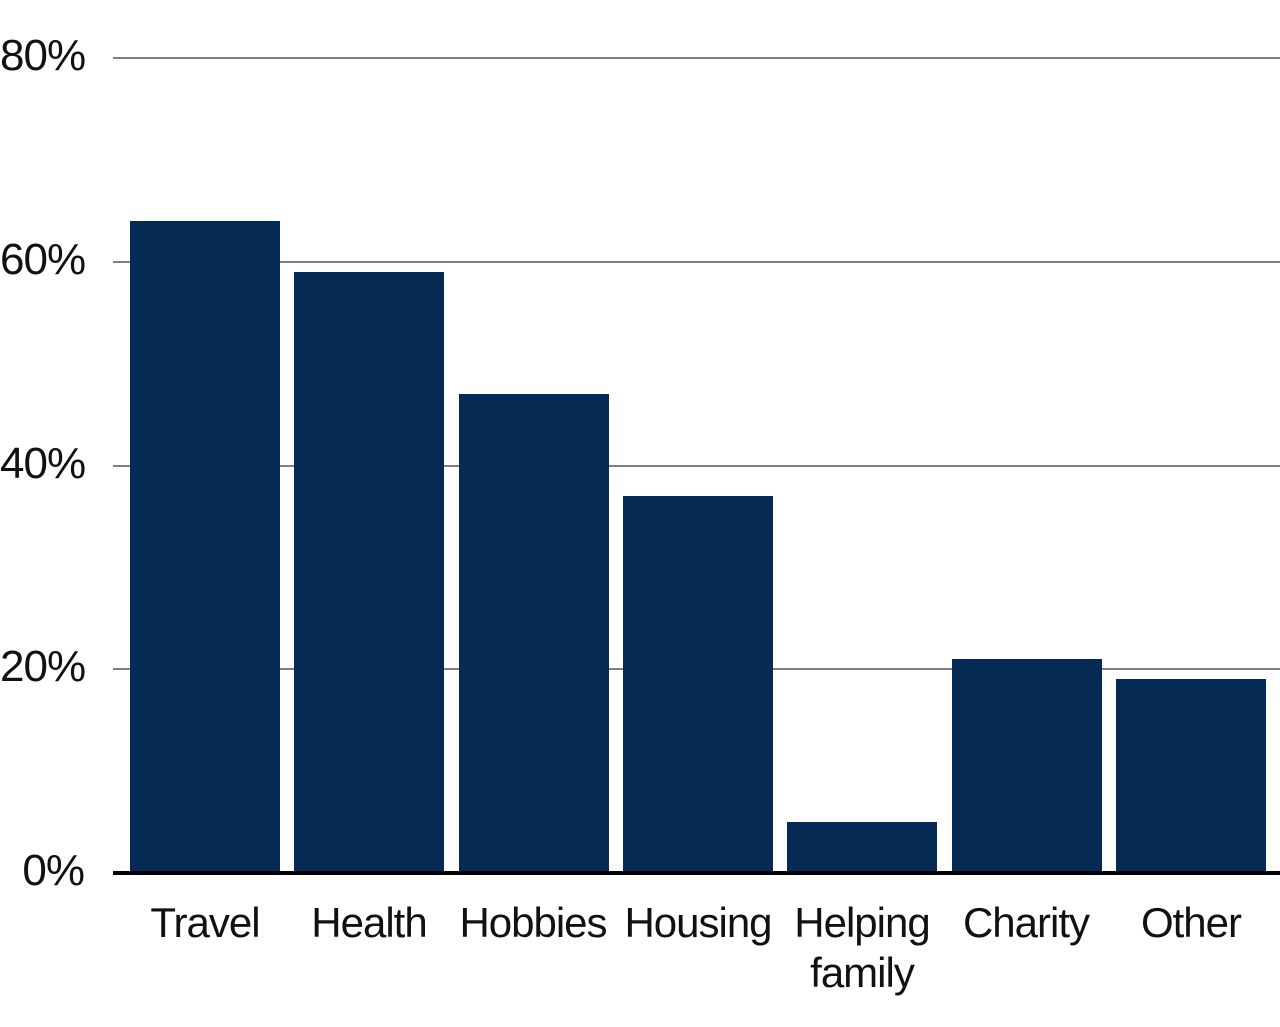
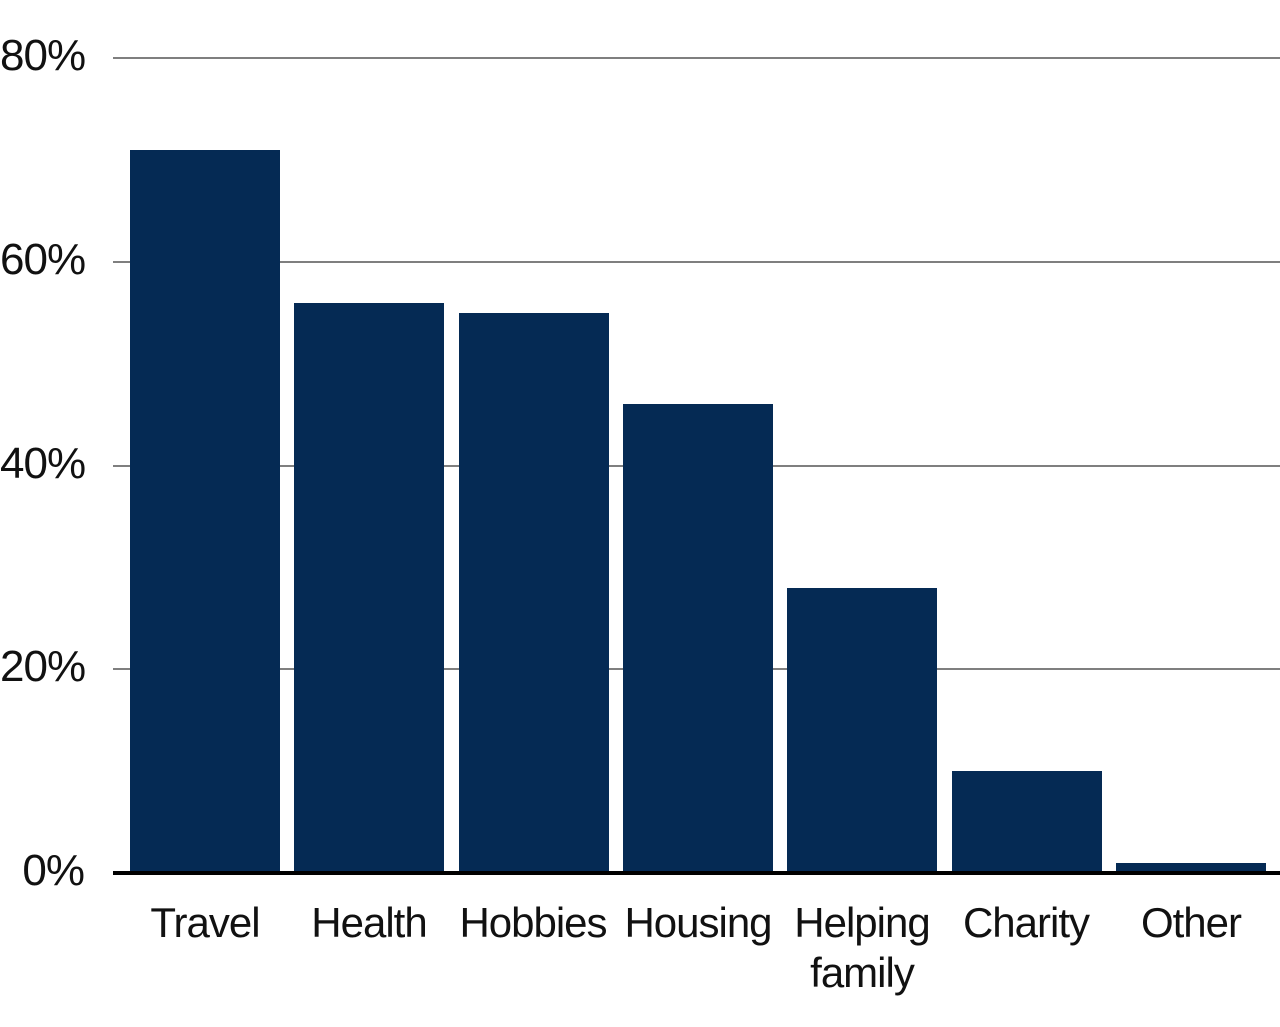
Travel: 64% -> 71%
Health: 59% -> 56%
Hobbies: 47% -> 55%
Housing: 37% -> 46%
Helping family: 5% -> 28%
Charity: 21% -> 10%
Other: 19% -> 1%
